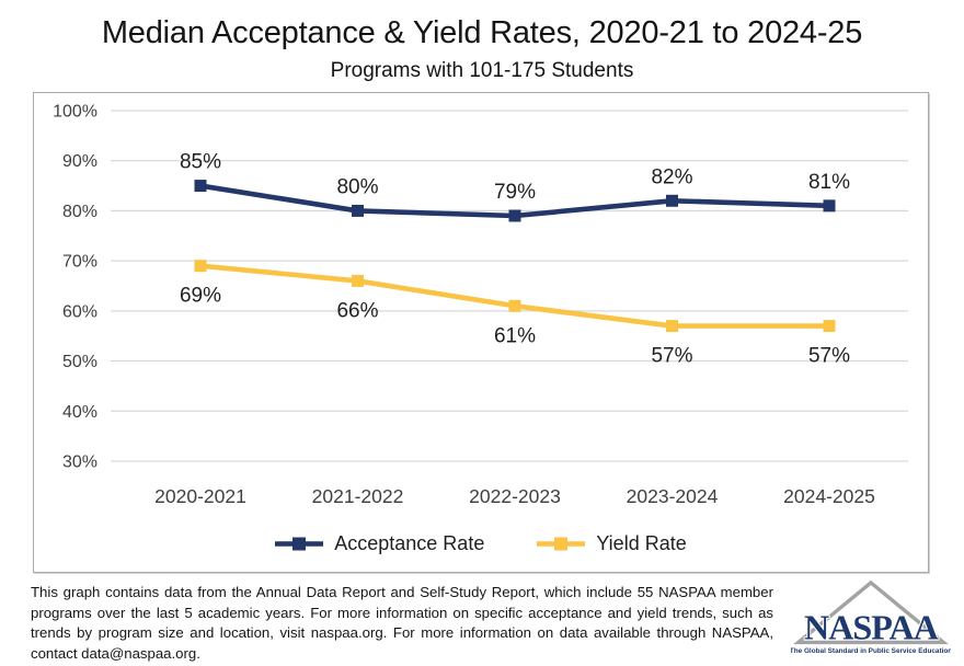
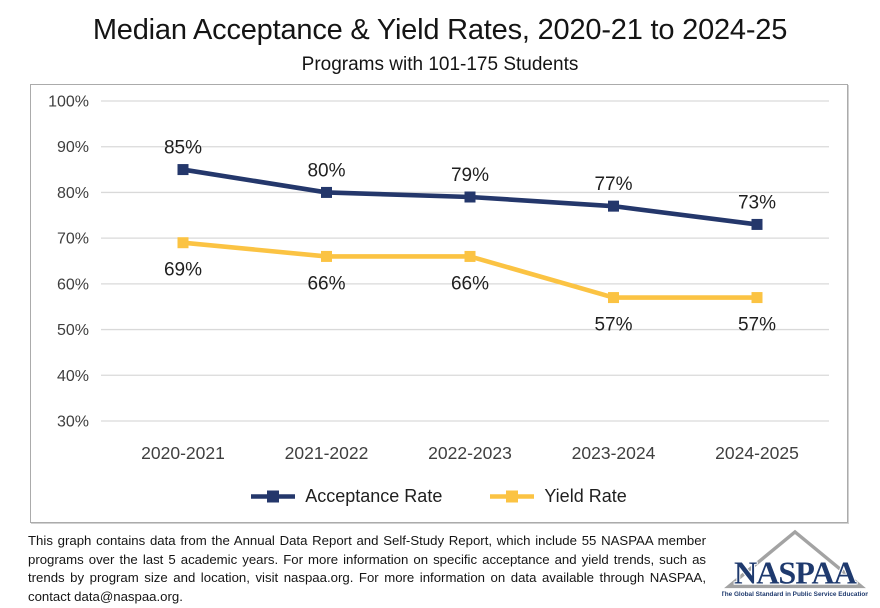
Yield Rate/2022-2023: 61% -> 66%
Acceptance Rate/2023-2024: 82% -> 77%
Acceptance Rate/2024-2025: 81% -> 73%
